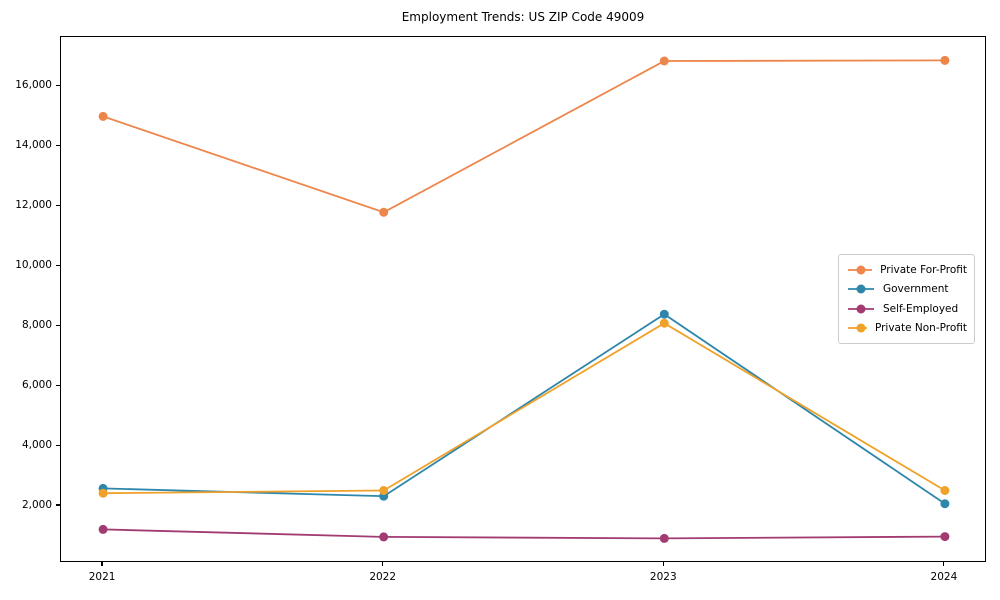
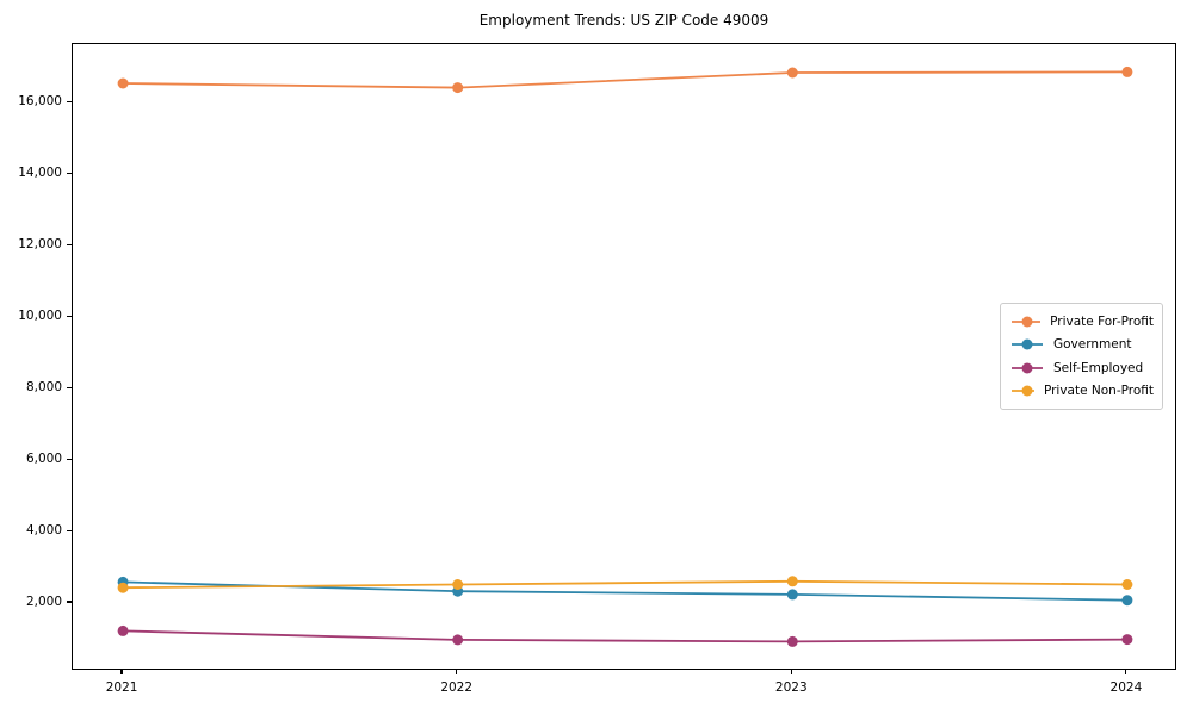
Private For-Profit/2021: 15000 -> 16600
Private For-Profit/2022: 11800 -> 16400
Government/2023: 8400 -> 2200
Private Non-Profit/2023: 8100 -> 2600
